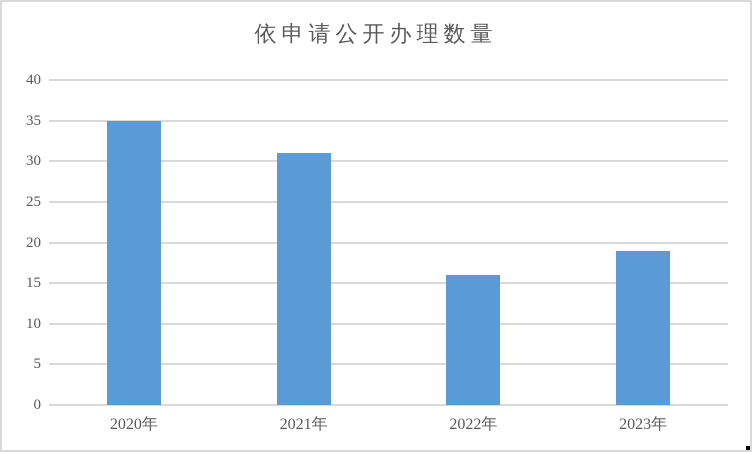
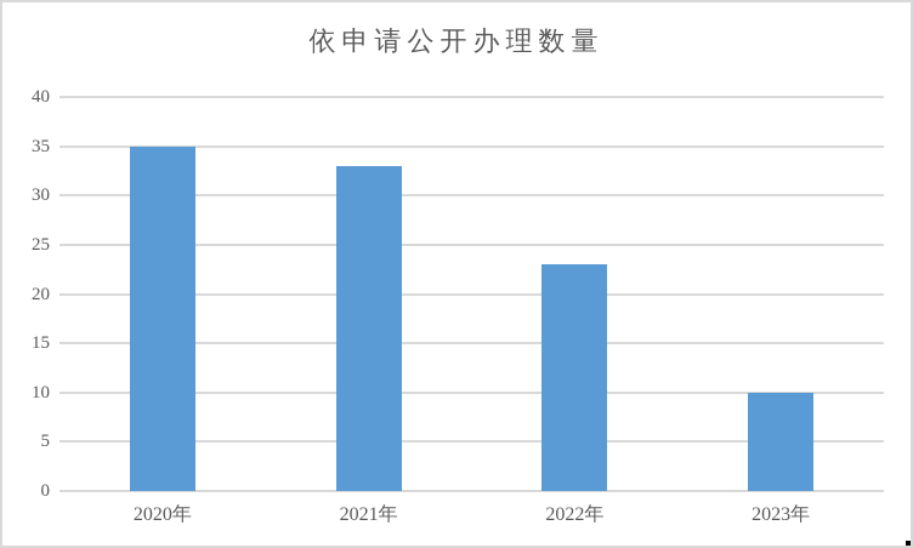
2021年: 31 -> 33
2022年: 16 -> 23
2023年: 19 -> 10
